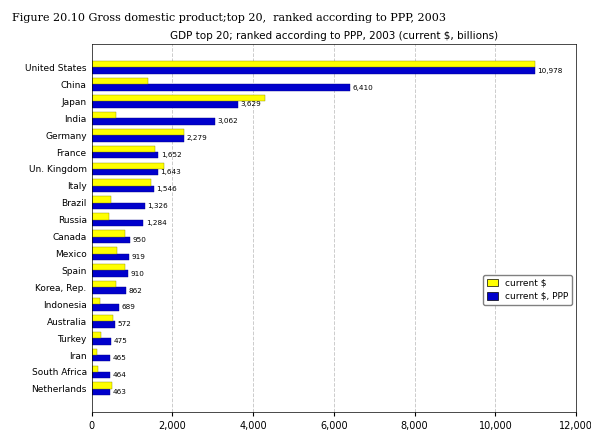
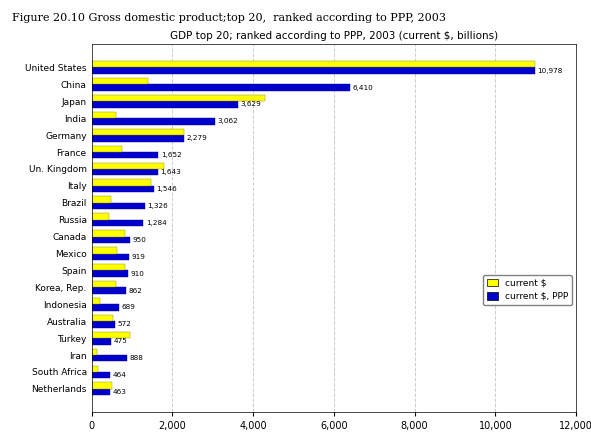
current $/France: 1,560 -> 750
current $/Turkey: 240 -> 950
current $, PPP/Iran: 465 -> 888
